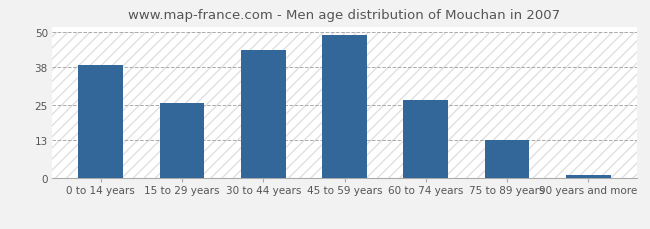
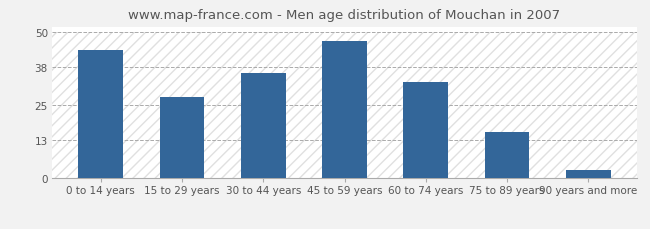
0 to 14 years: 39 -> 44
15 to 29 years: 26 -> 28
30 to 44 years: 44 -> 36
45 to 59 years: 49 -> 47
60 to 74 years: 27 -> 33
75 to 89 years: 13 -> 16
90 years and more: 1 -> 3
